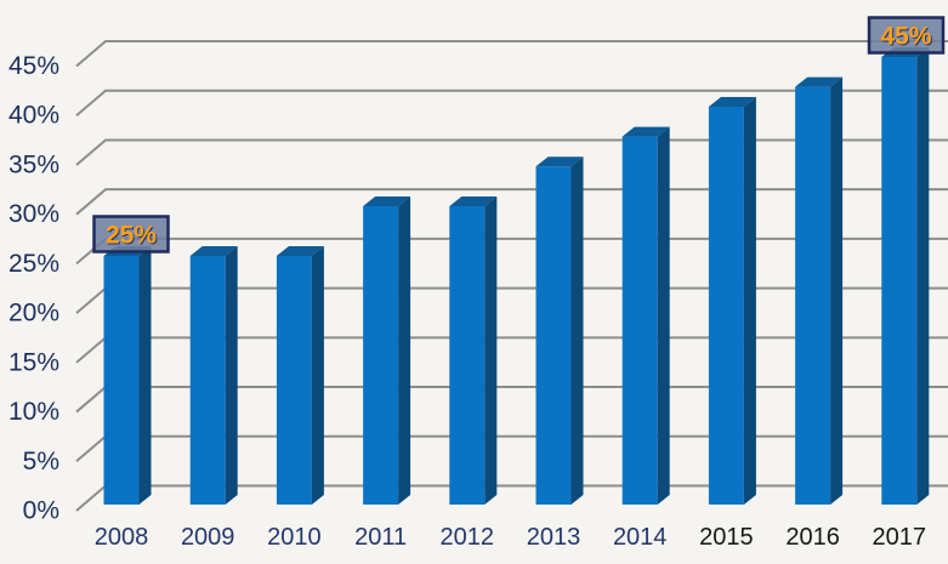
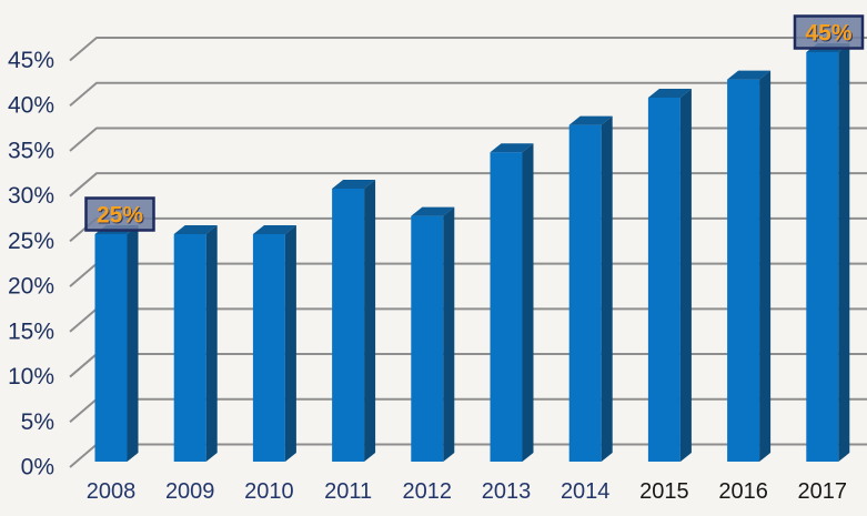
2012: 30% -> 27%
